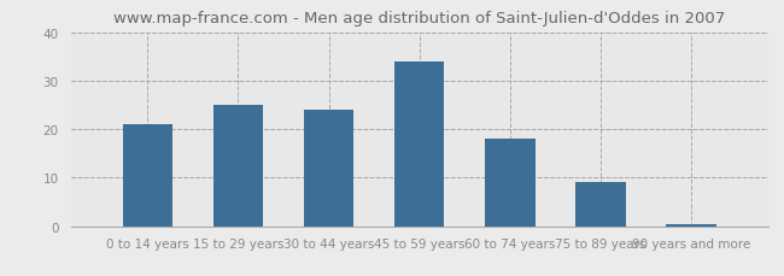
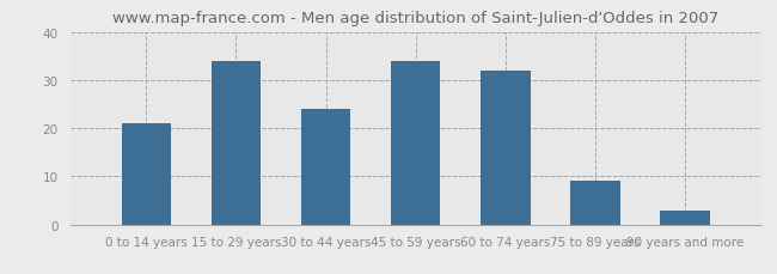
15 to 29 years: 25.0 -> 34.0
60 to 74 years: 18.0 -> 32.0
90 years and more: 0.5 -> 3.0
